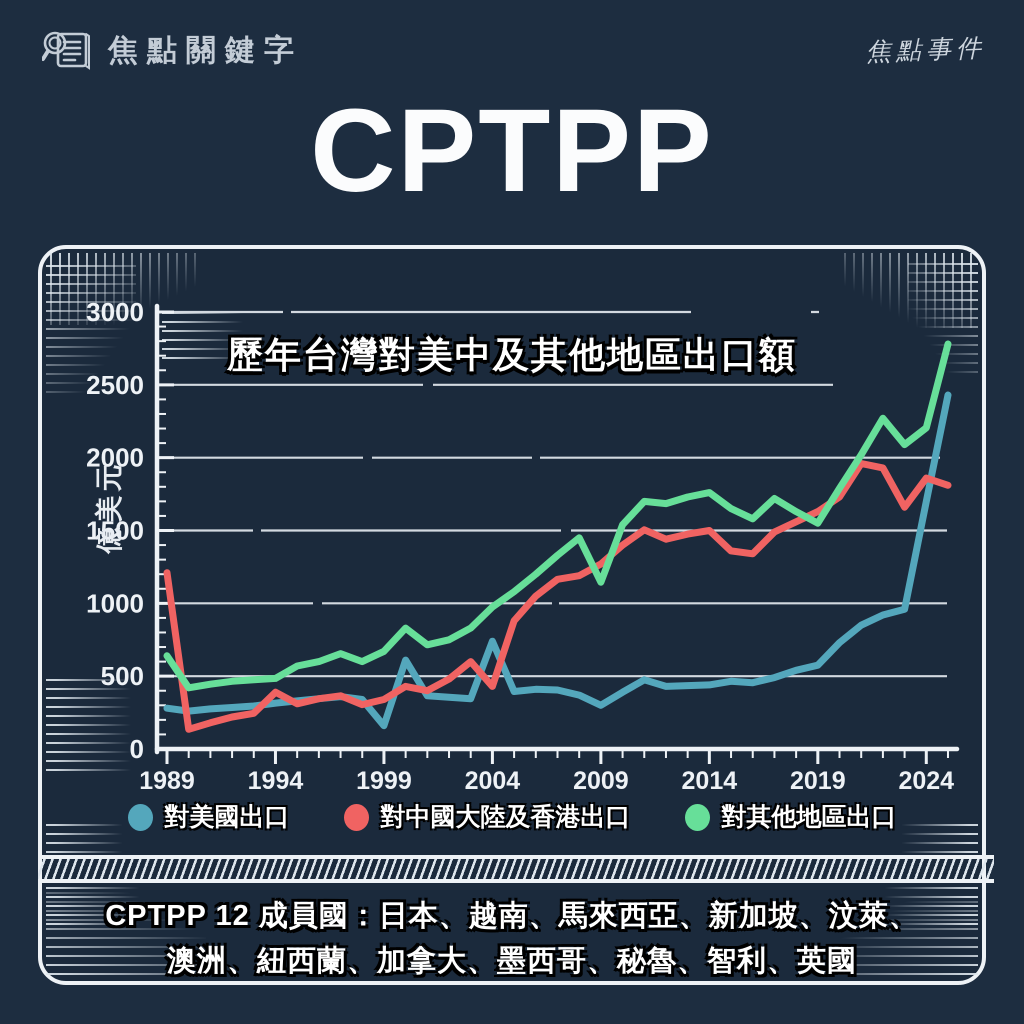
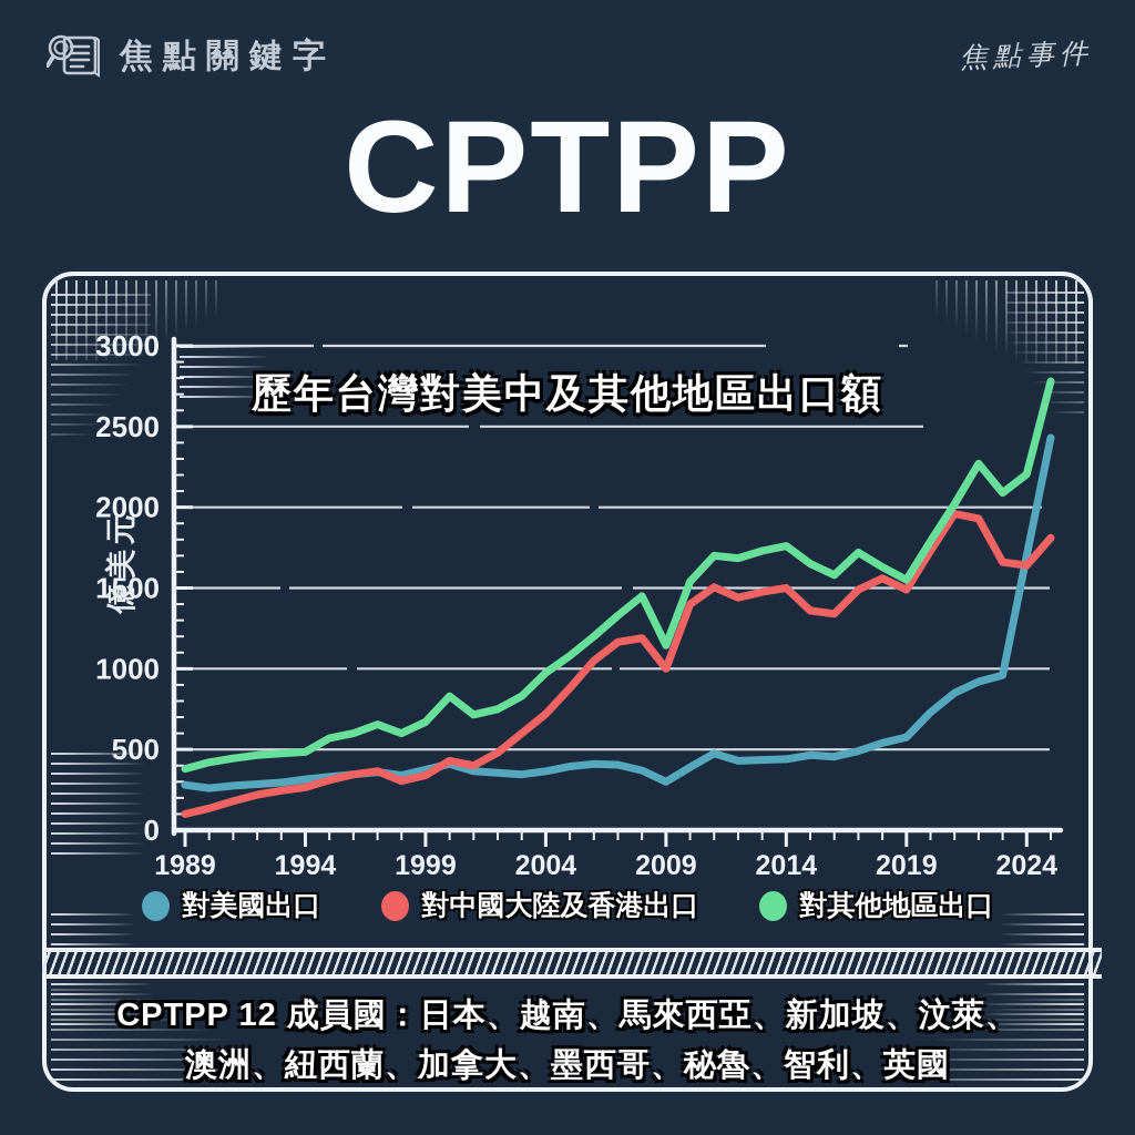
對中國大陸及香港出口/1989: 1210 -> 100
對其他地區出口/1989: 640 -> 380
對中國大陸及香港出口/1994: 390 -> 260
對美國出口/1999: 160 -> 380
對美國出口/2000: 610 -> 410
對美國出口/2004: 740 -> 360
對中國大陸及香港出口/2004: 430 -> 720
對中國大陸及香港出口/2009: 1270 -> 1000
對中國大陸及香港出口/2019: 1630 -> 1490
對中國大陸及香港出口/2024: 1860 -> 1640
